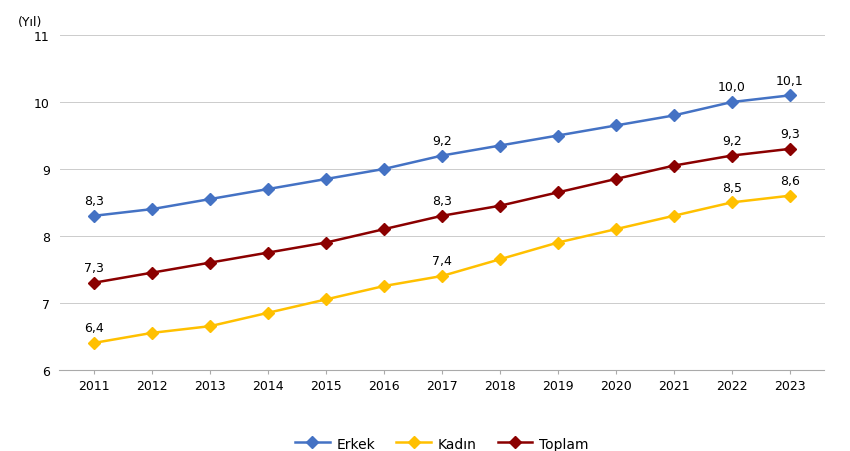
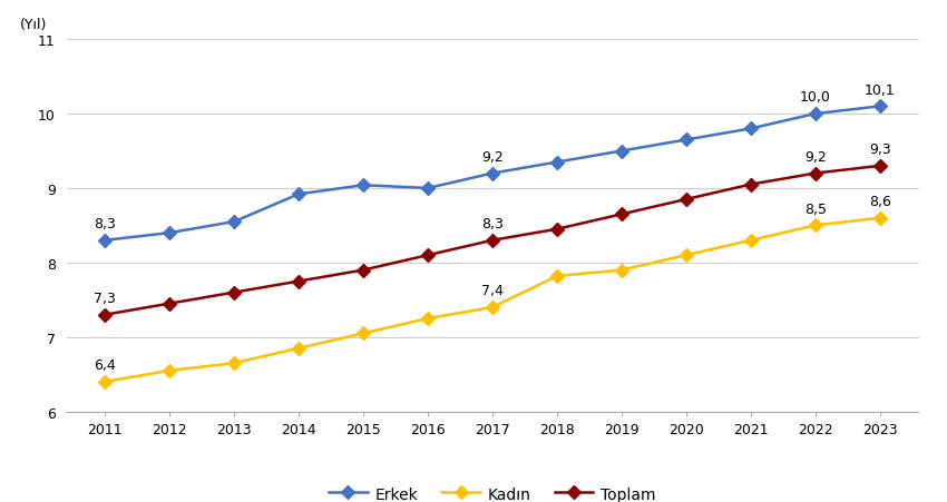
Erkek/2014: 8.70 -> 8.92
Erkek/2015: 8.85 -> 9.04
Kadın/2018: 7.65 -> 7.82
